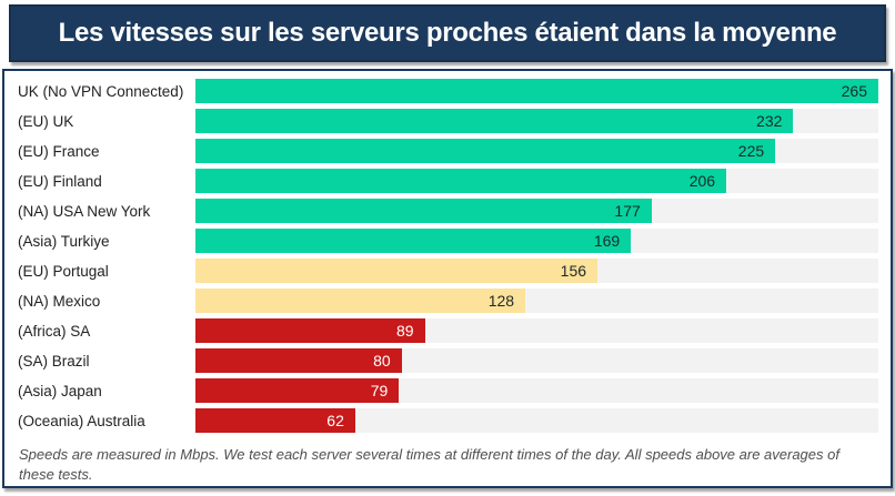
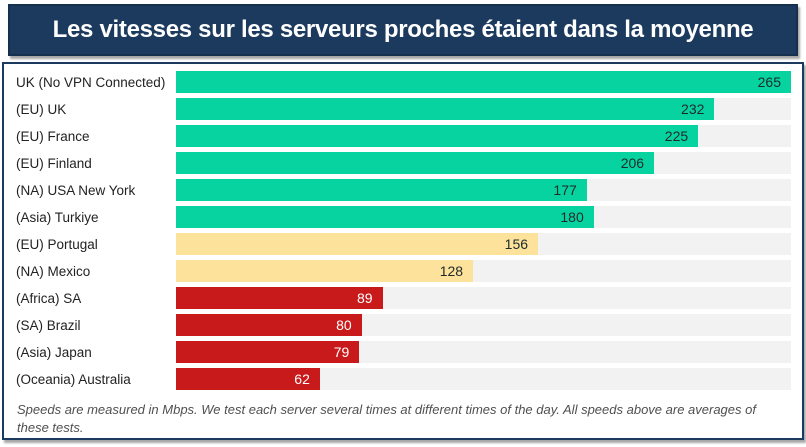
(Asia) Turkiye: 169 -> 180
